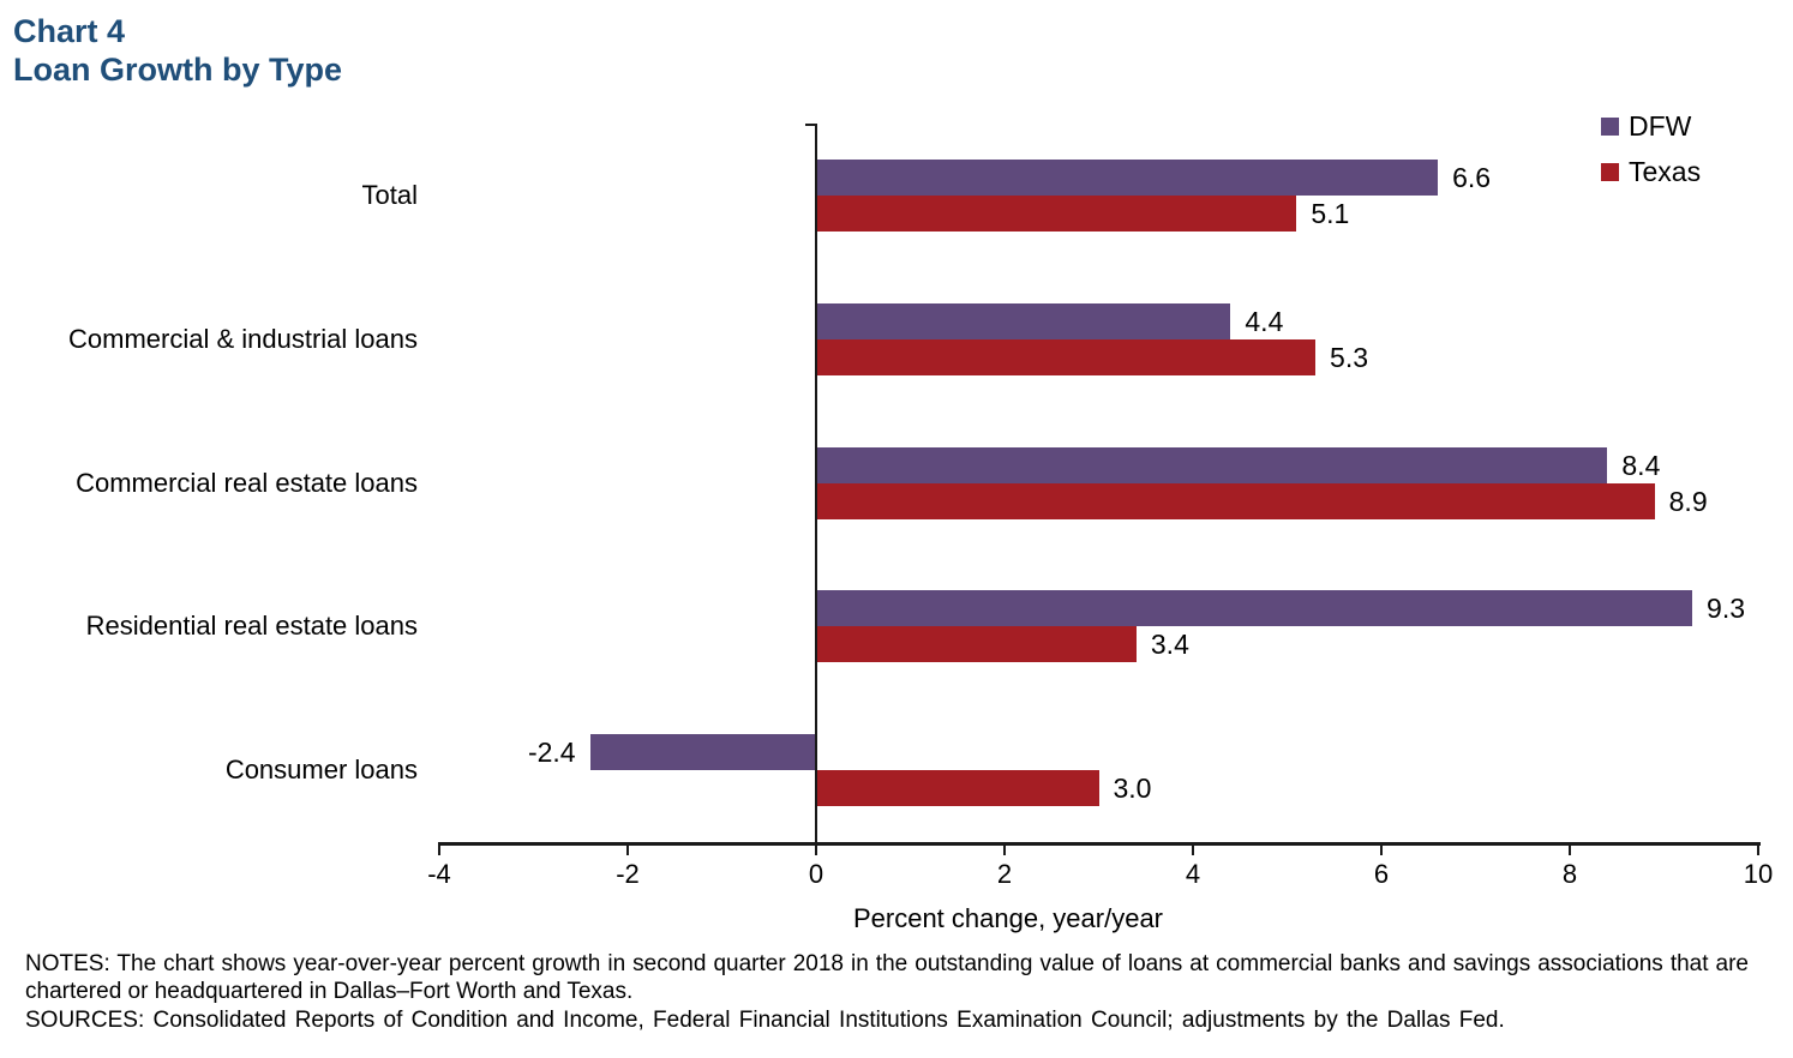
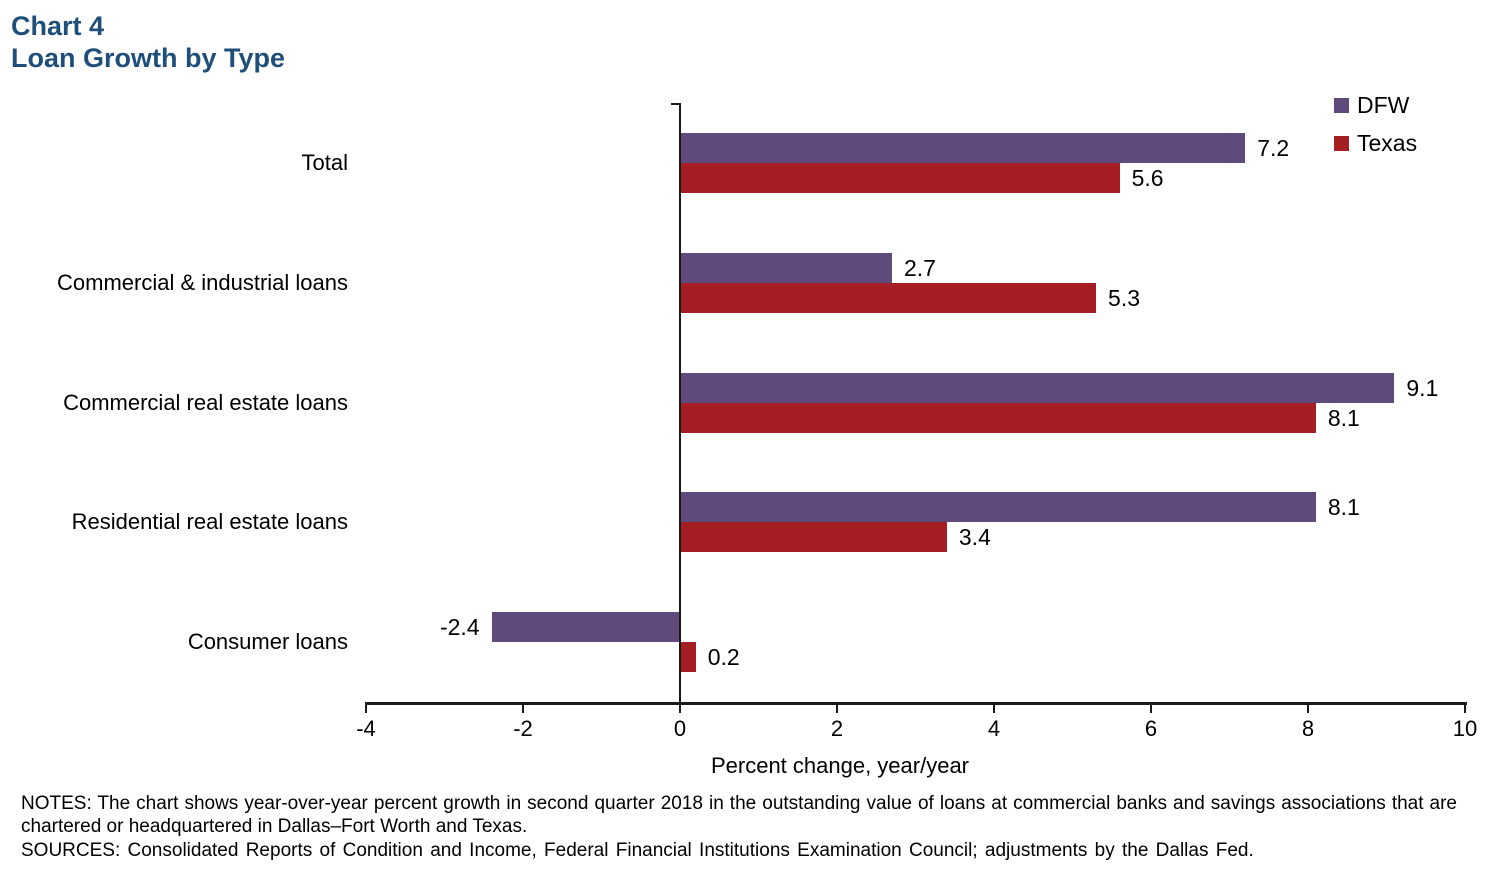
DFW/Total: 6.6 -> 7.2
Texas/Total: 5.1 -> 5.6
DFW/Commercial & industrial loans: 4.4 -> 2.7
DFW/Commercial real estate loans: 8.4 -> 9.1
Texas/Commercial real estate loans: 8.9 -> 8.1
DFW/Residential real estate loans: 9.3 -> 8.1
Texas/Consumer loans: 3.0 -> 0.2
